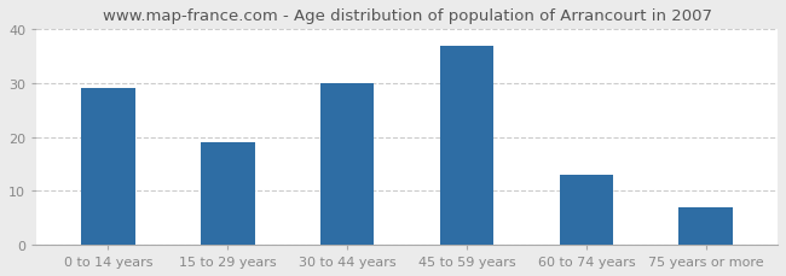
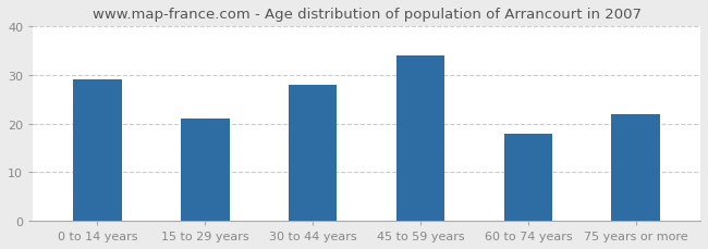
15 to 29 years: 19 -> 21
30 to 44 years: 30 -> 28
45 to 59 years: 37 -> 34
60 to 74 years: 13 -> 18
75 years or more: 7 -> 22
